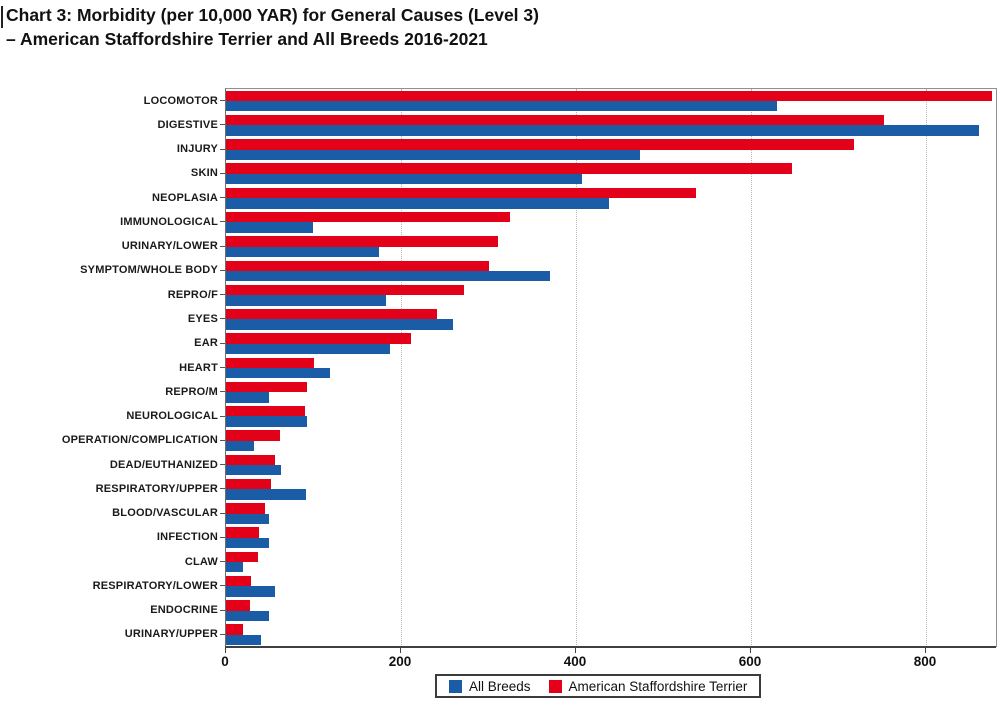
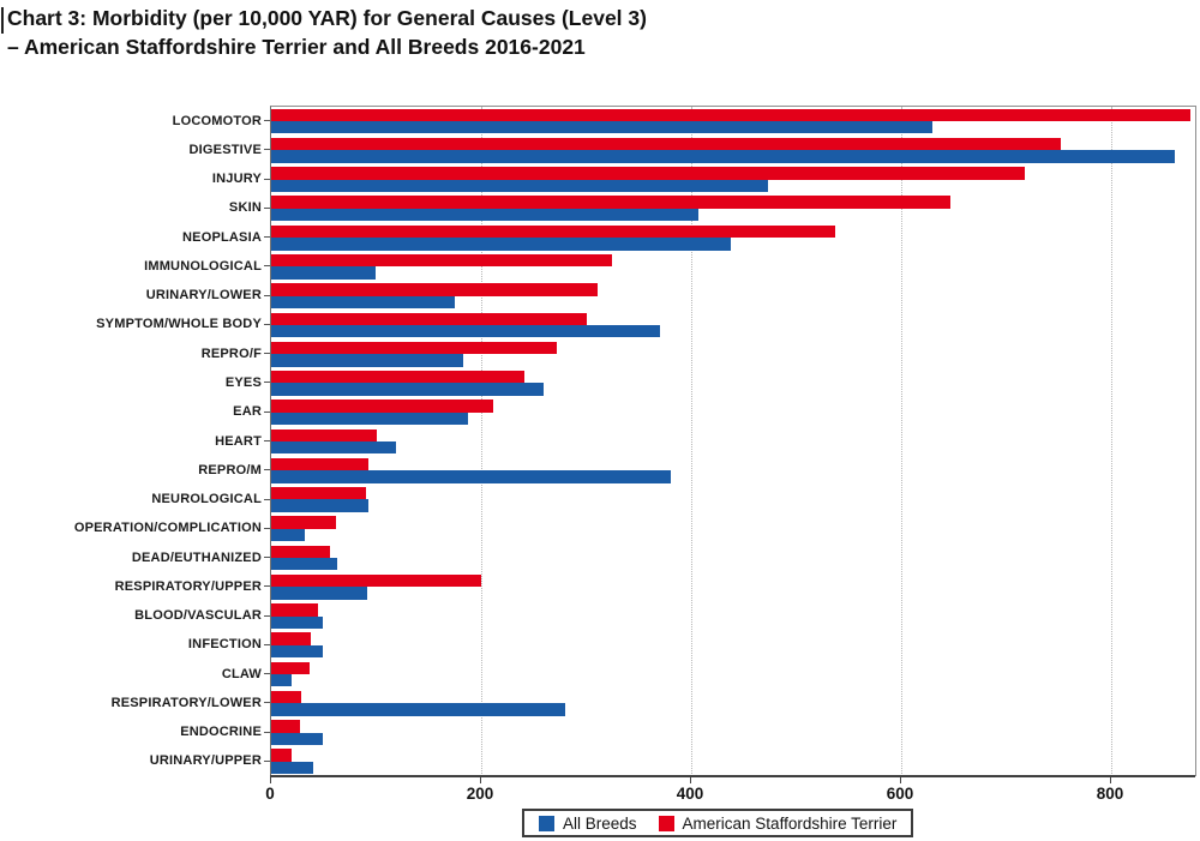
All Breeds/REPRO/M: 50 -> 380
American Staffordshire Terrier/RESPIRATORY/UPPER: 50 -> 200
All Breeds/RESPIRATORY/LOWER: 60 -> 280
